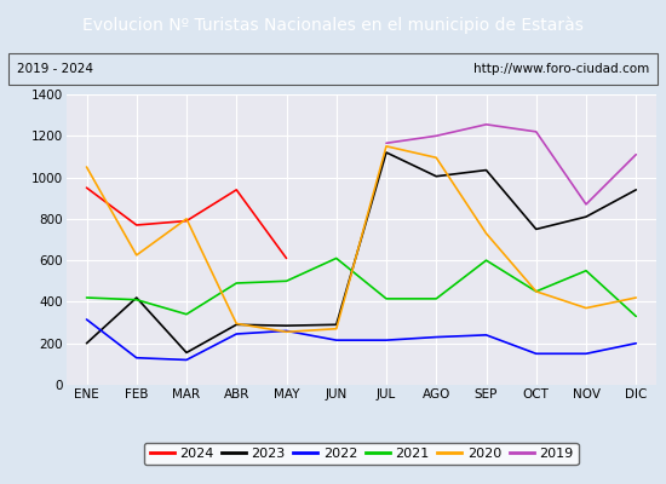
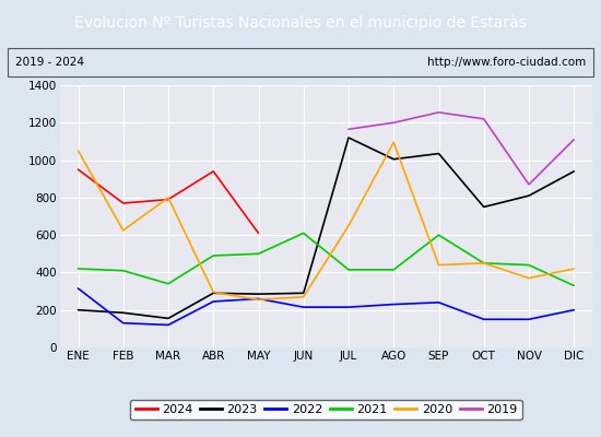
2023/FEB: 420 -> 180
2020/JUL: 1150 -> 650
2020/SEP: 730 -> 440
2021/NOV: 550 -> 440
